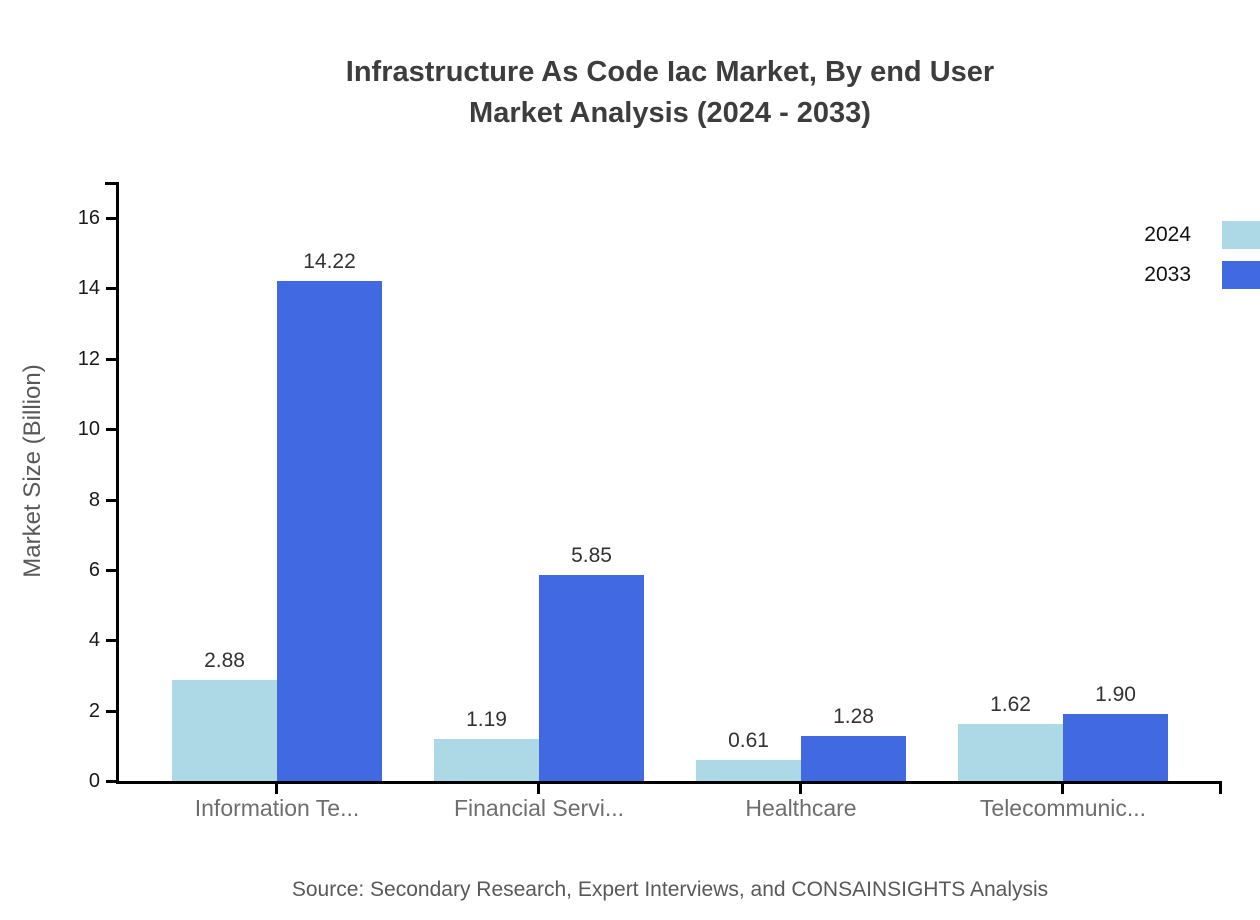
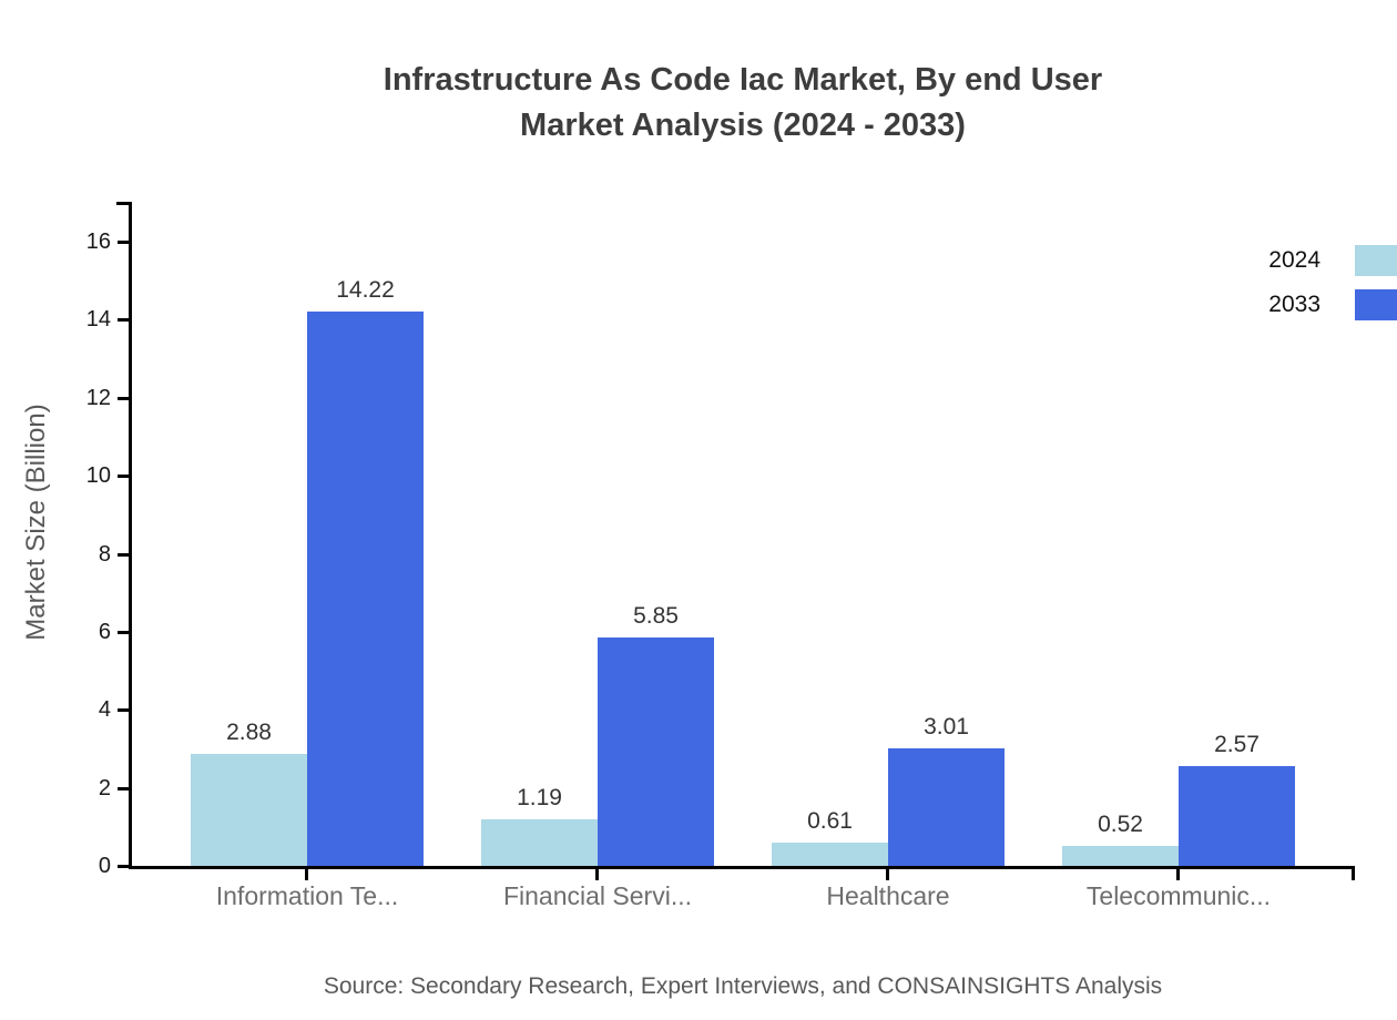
2033/Healthcare: 1.28 -> 3.01
2024/Telecommunic...: 1.62 -> 0.52
2033/Telecommunic...: 1.90 -> 2.57
